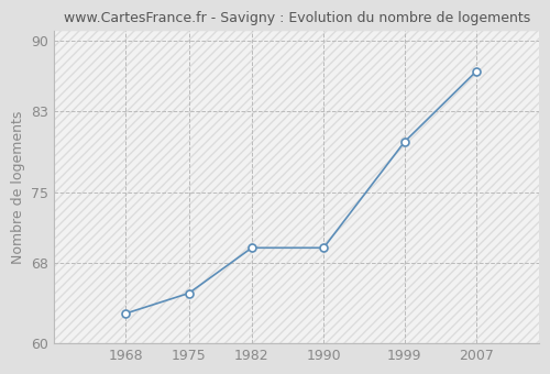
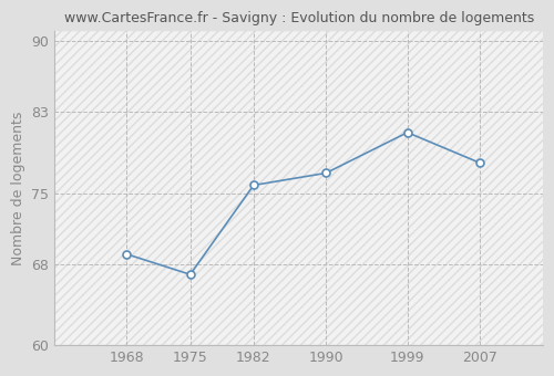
1968: 63.0 -> 69.0
1975: 65.0 -> 67.0
1982: 69.5 -> 75.8
1990: 69.5 -> 77.0
1999: 80.0 -> 81.0
2007: 87.0 -> 78.0
